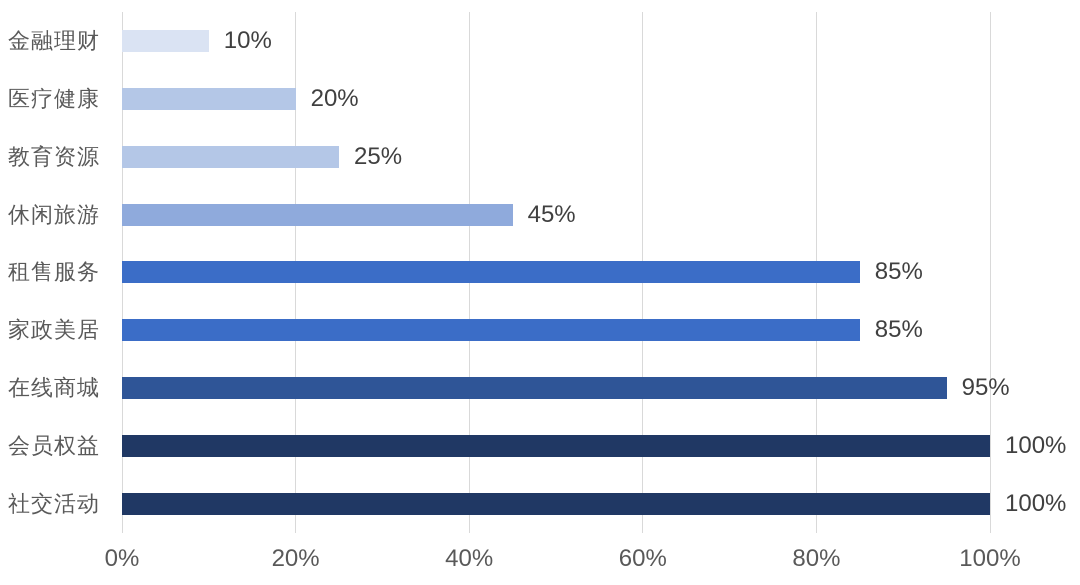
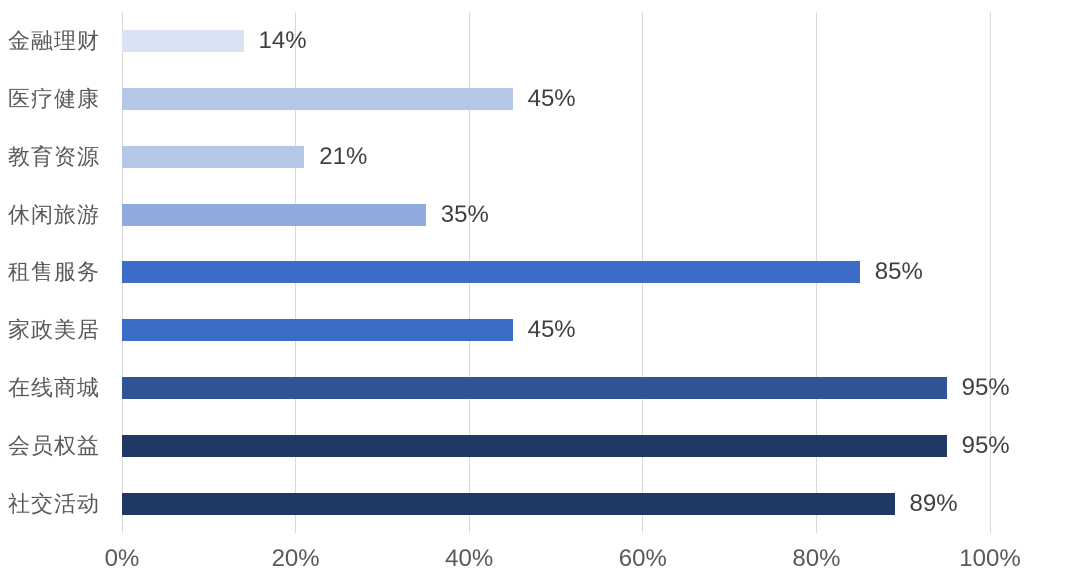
金融理财: 10% -> 14%
医疗健康: 20% -> 45%
教育资源: 25% -> 21%
休闲旅游: 45% -> 35%
家政美居: 85% -> 45%
会员权益: 100% -> 95%
社交活动: 100% -> 89%
